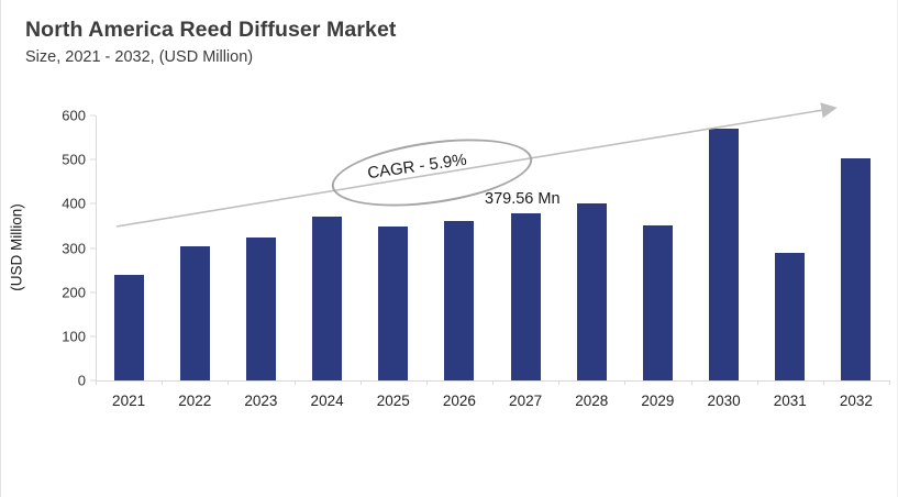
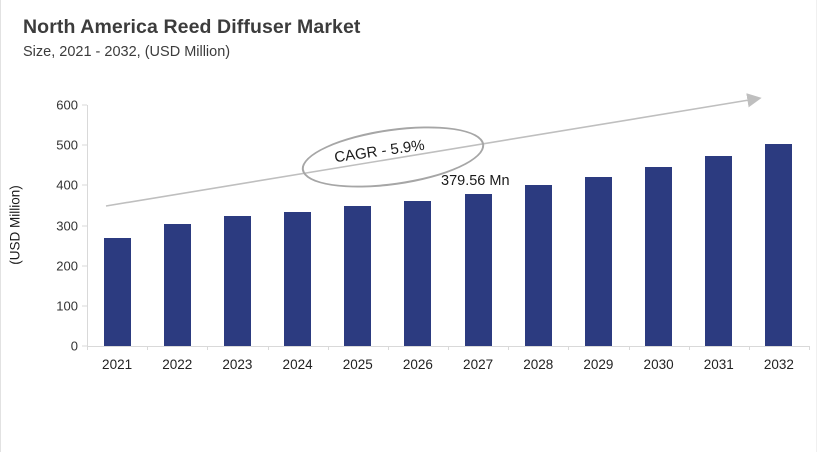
2021: 240 -> 270
2024: 370 -> 330
2029: 350 -> 420
2030: 570 -> 440
2031: 290 -> 470
